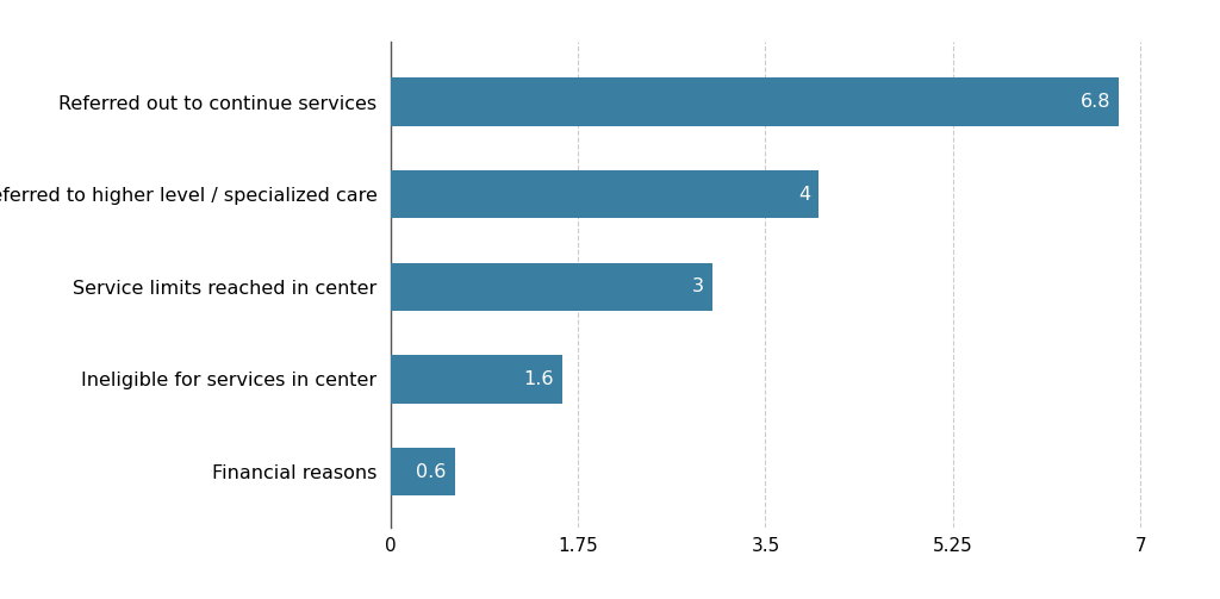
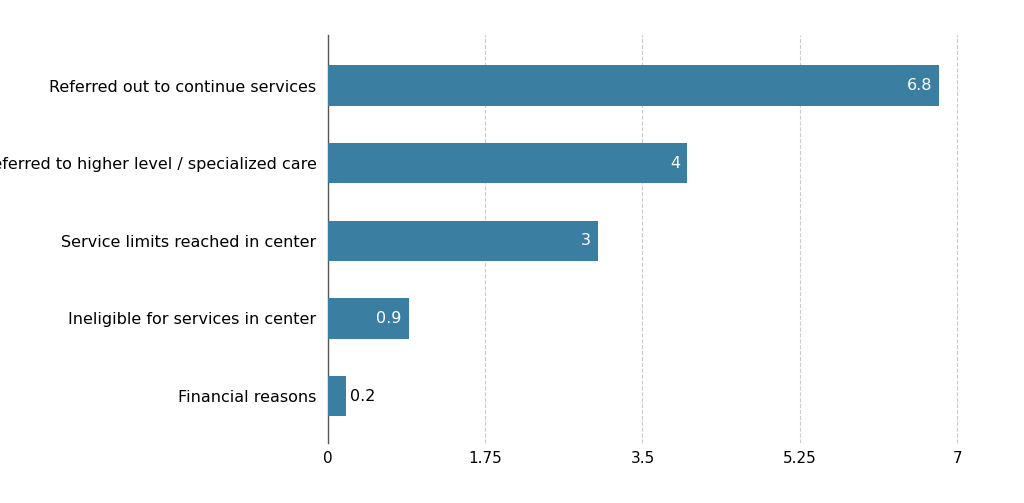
Ineligible for services in center: 1.6 -> 0.9
Financial reasons: 0.6 -> 0.2
